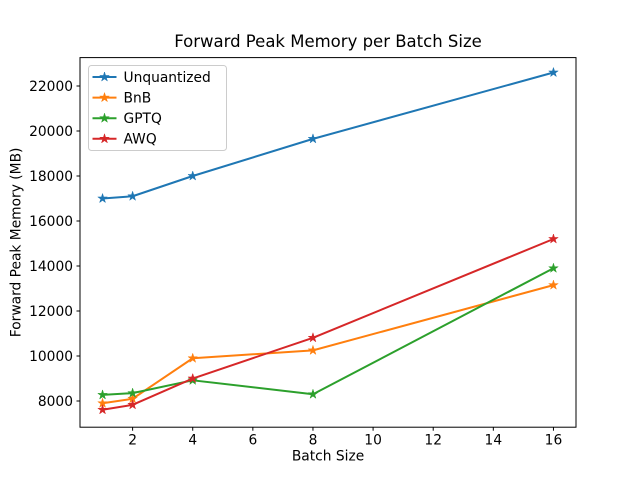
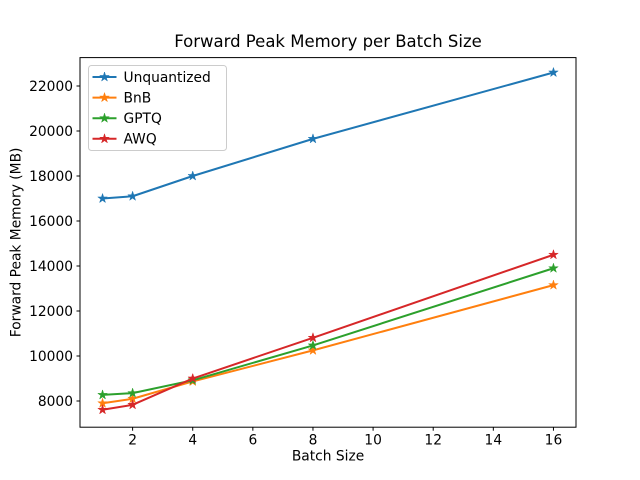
BnB/4: 9900 -> 8900
GPTQ/8: 8300 -> 10500
AWQ/16: 15200 -> 14500
